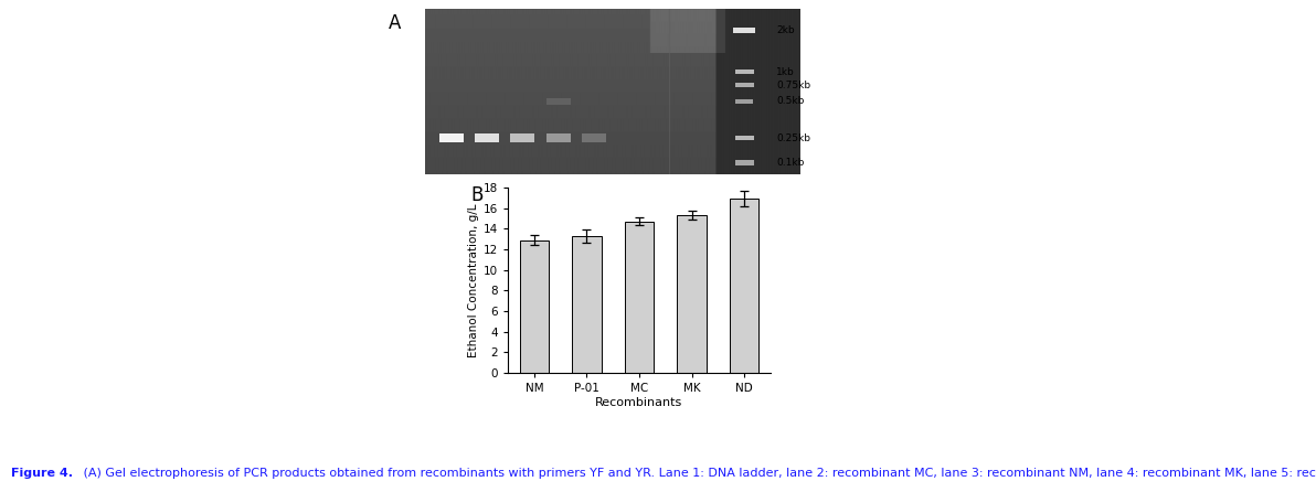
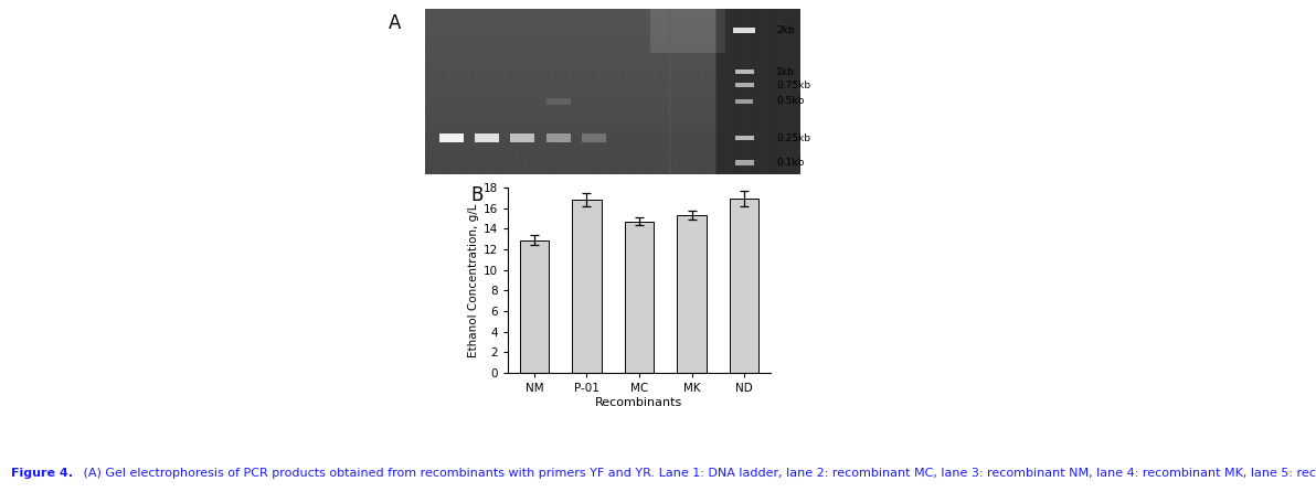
P-01: 13.3 -> 16.8
